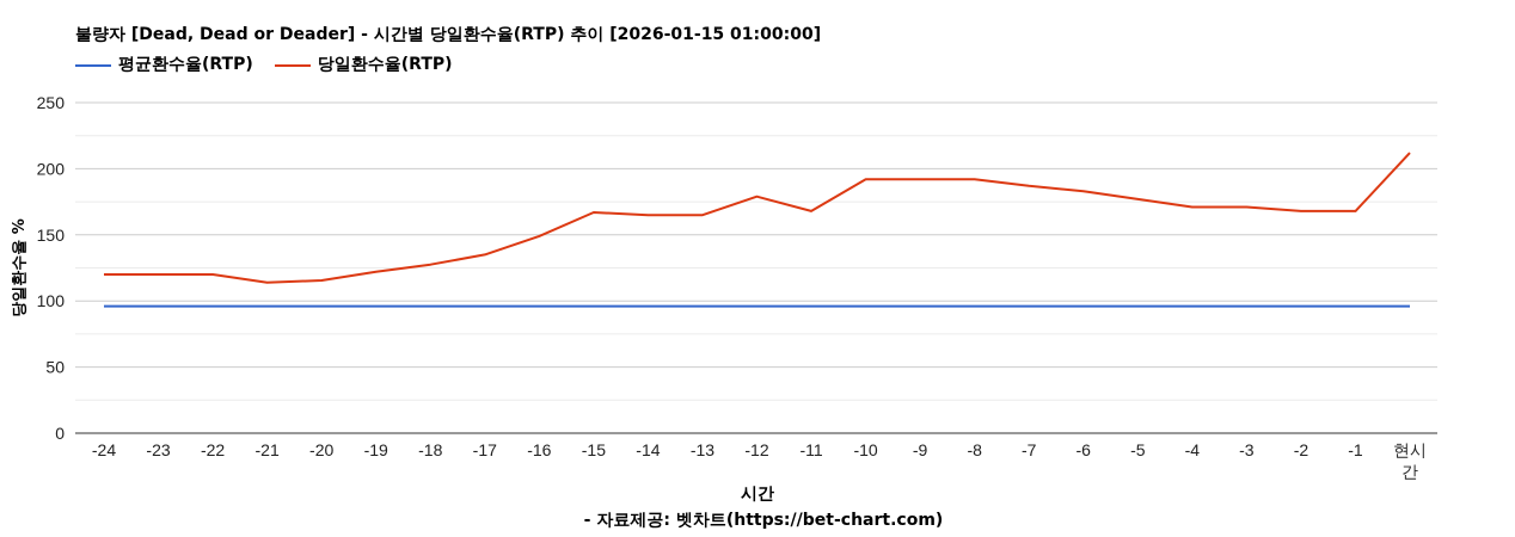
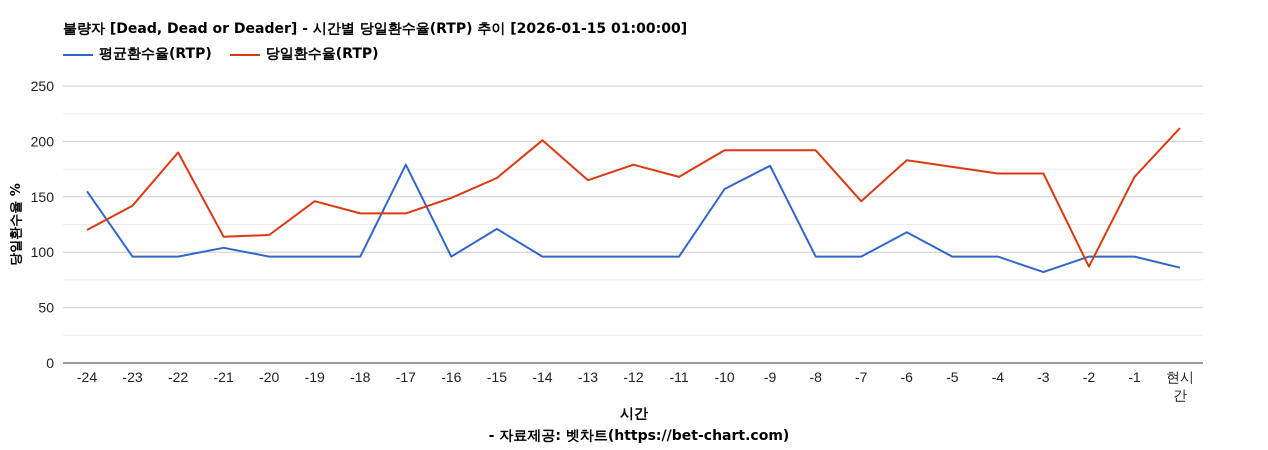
평균환수율(RTP)/-24: 96 -> 155
당일환수율(RTP)/-23: 120 -> 142
당일환수율(RTP)/-22: 120 -> 190
평균환수율(RTP)/-21: 96 -> 104
당일환수율(RTP)/-19: 122 -> 146
당일환수율(RTP)/-18: 128 -> 135
평균환수율(RTP)/-17: 96 -> 179
평균환수율(RTP)/-15: 96 -> 121
당일환수율(RTP)/-14: 165 -> 201
평균환수율(RTP)/-10: 96 -> 157
평균환수율(RTP)/-9: 96 -> 178
당일환수율(RTP)/-7: 187 -> 146
평균환수율(RTP)/-6: 96 -> 118
평균환수율(RTP)/-3: 96 -> 82
당일환수율(RTP)/-2: 168 -> 87
평균환수율(RTP)/현시간: 96 -> 86
